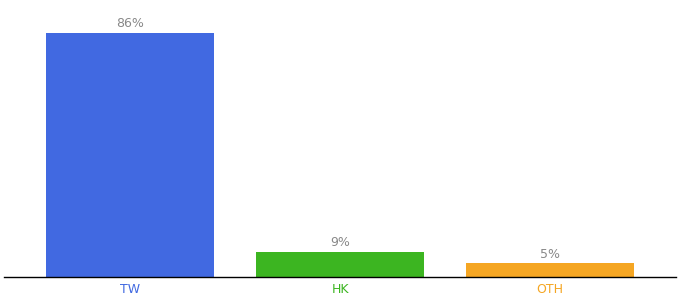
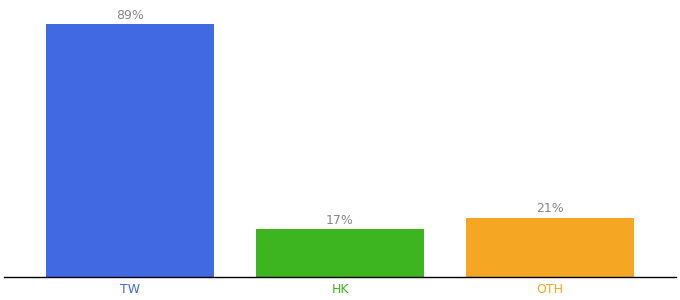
TW: 86% -> 89%
HK: 9% -> 17%
OTH: 5% -> 21%
